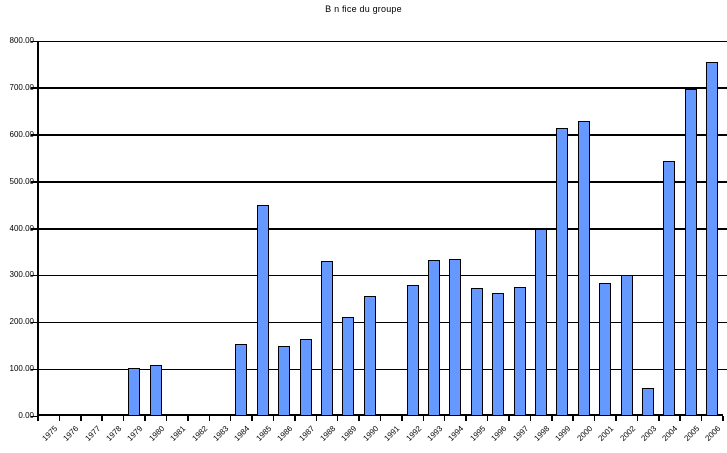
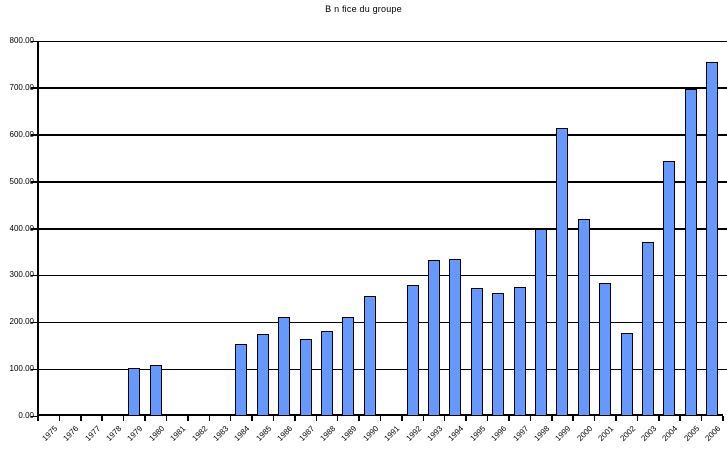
1985: 450 -> 180
1986: 150 -> 210
1988: 330 -> 180
2000: 630 -> 420
2002: 300 -> 180
2003: 60 -> 370
